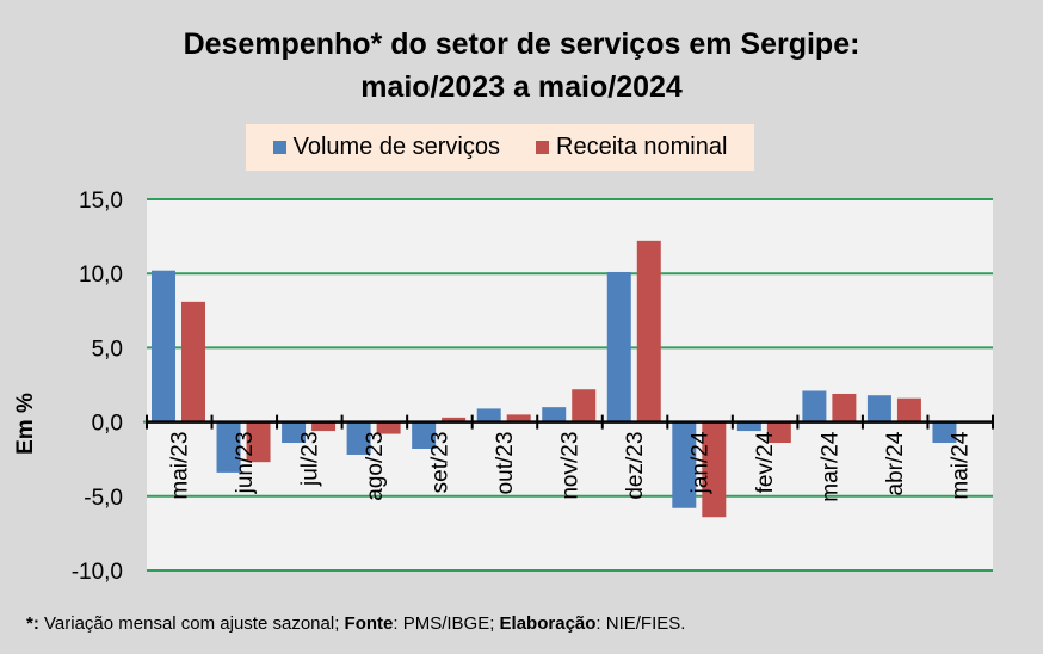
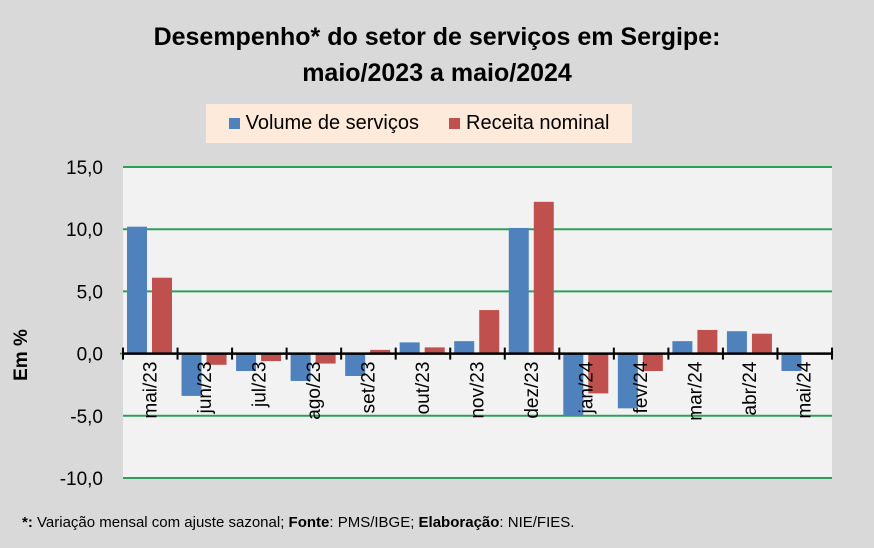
Receita nominal/mai/23: 8,1 -> 6,1
Receita nominal/jun/23: -2,7 -> -0,9
Receita nominal/nov/23: 2,2 -> 3,5
Volume de serviços/jan/24: -5,8 -> -5,0
Receita nominal/jan/24: -6,4 -> -3,2
Volume de serviços/fev/24: -0,6 -> -4,4
Volume de serviços/mar/24: 2,1 -> 1,0
